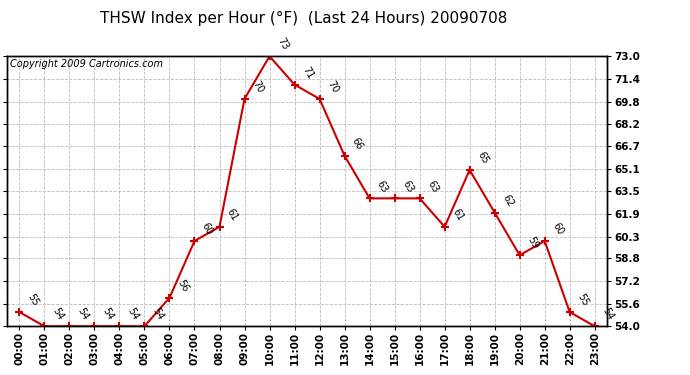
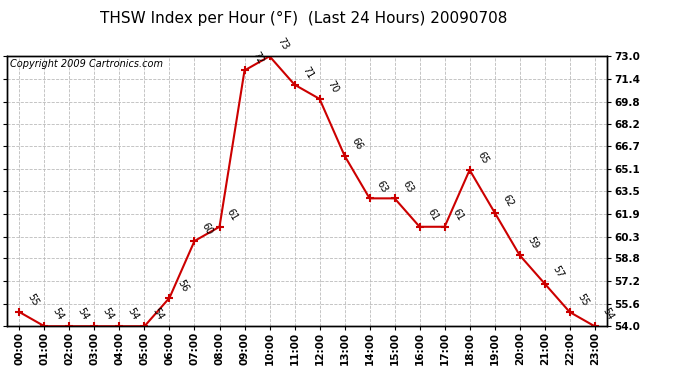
09:00: 70 -> 72
16:00: 63 -> 61
21:00: 60 -> 57
